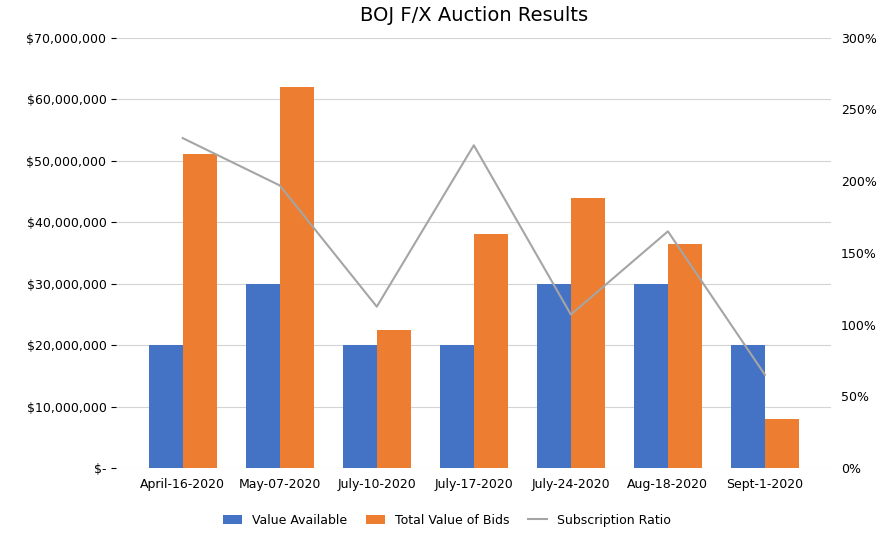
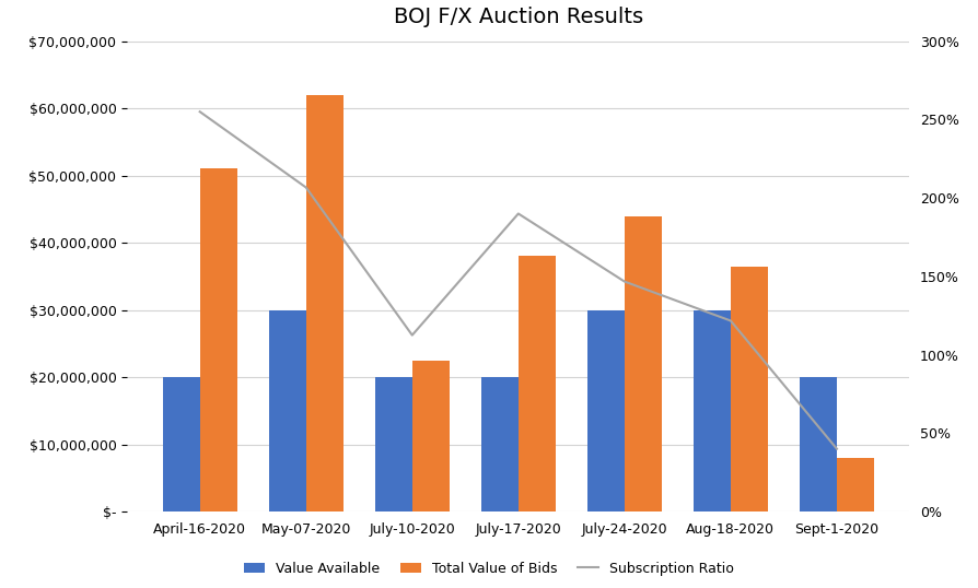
Subscription Ratio/April-16-2020: 230% -> 255%
Subscription Ratio/May-07-2020: 197% -> 207%
Subscription Ratio/July-17-2020: 225% -> 190%
Subscription Ratio/July-24-2020: 107% -> 147%
Subscription Ratio/Aug-18-2020: 165% -> 122%
Subscription Ratio/Sept-1-2020: 65% -> 40%
